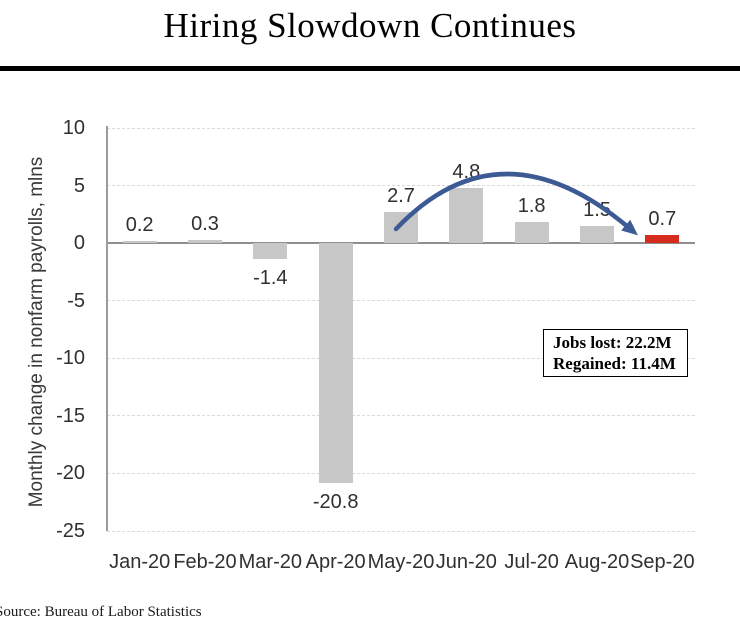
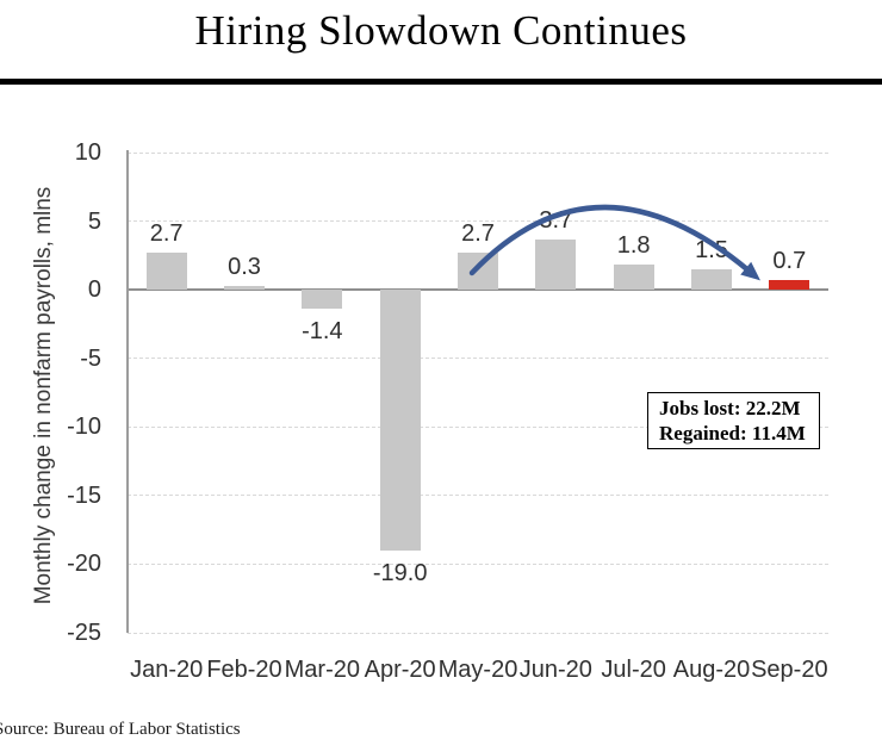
Jan-20: 0.2 -> 2.7
Apr-20: -20.8 -> -19.0
Jun-20: 4.8 -> 3.7
